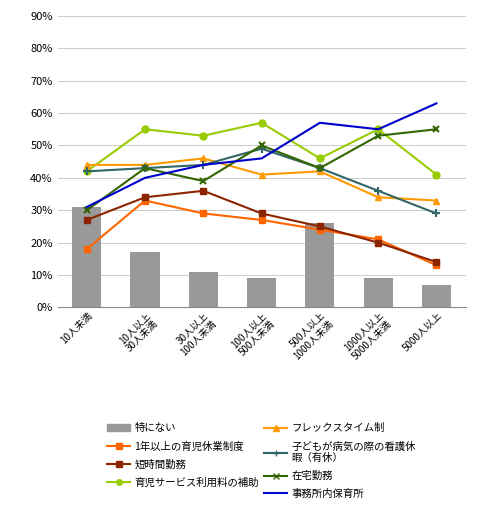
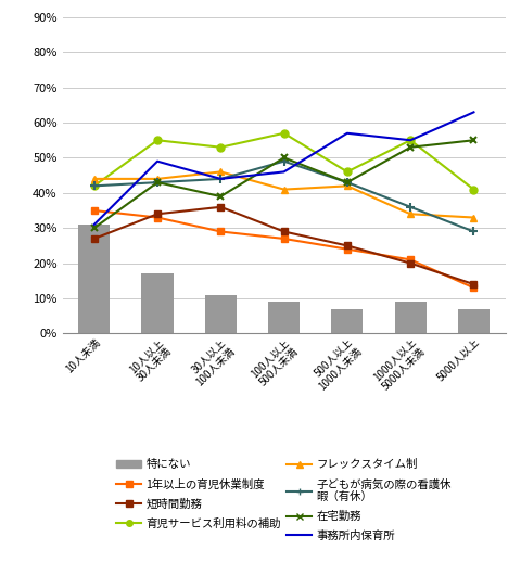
1年以上の育児休業制度/10人未満: 18% -> 35%
事務所内保育所/10人以上 30人未満: 40% -> 49%
特にない/500人以上 1000人未満: 26% -> 7%
